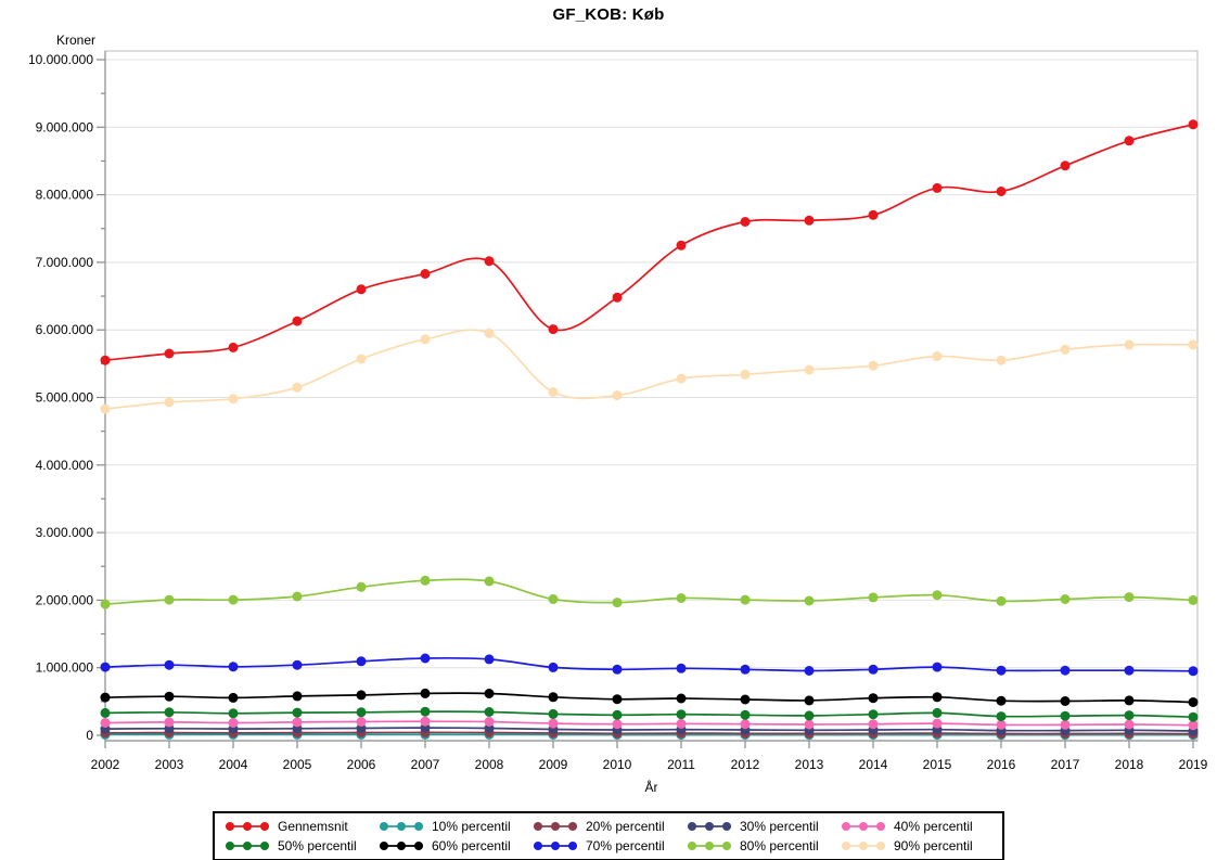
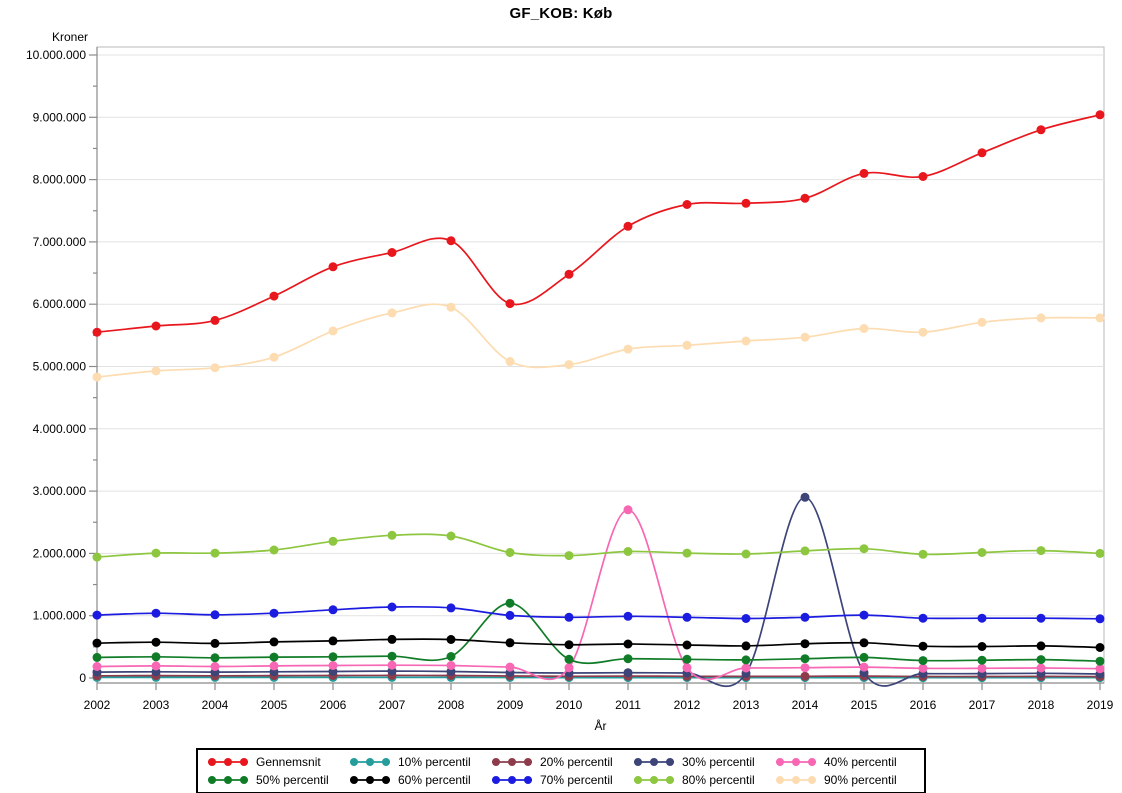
50% percentil/2009: 300000 -> 1200000
40% percentil/2011: 200000 -> 2700000
30% percentil/2014: 100000 -> 2900000
